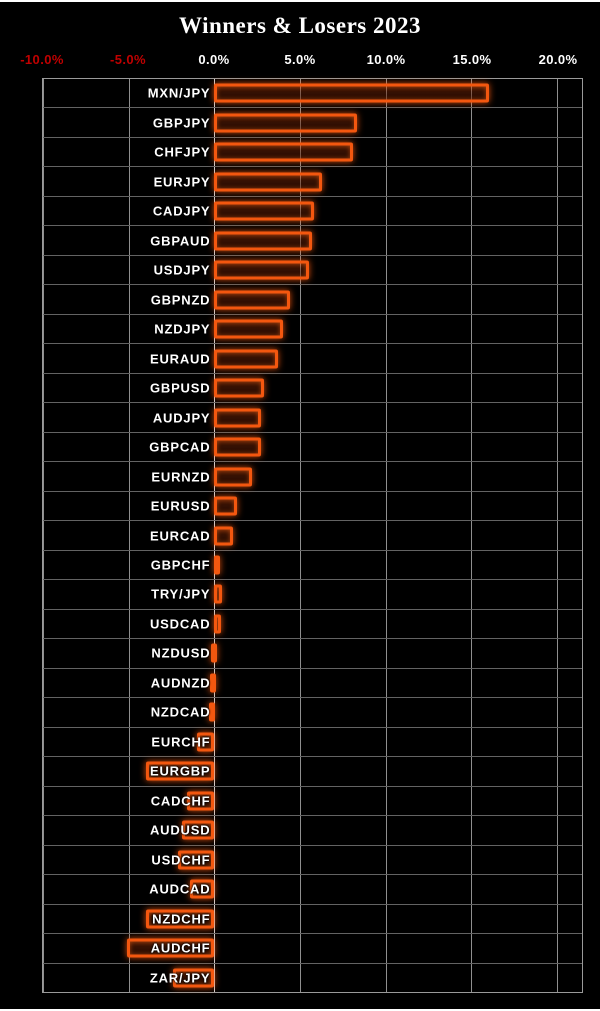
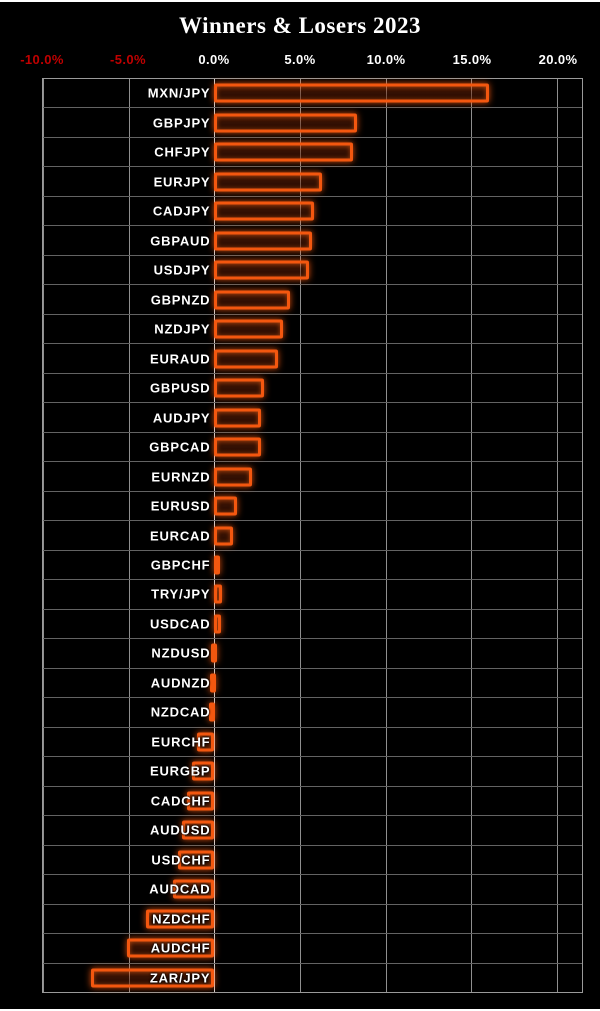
EURGBP: -4.0% -> -1.3%
AUDCAD: -1.4% -> -2.4%
ZAR/JPY: -2.4% -> -7.2%
